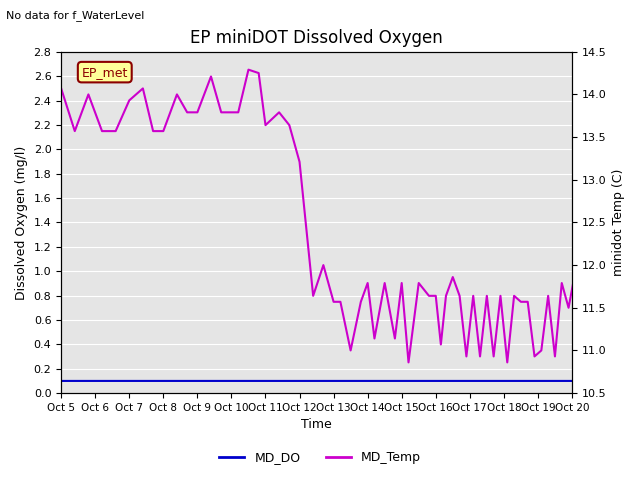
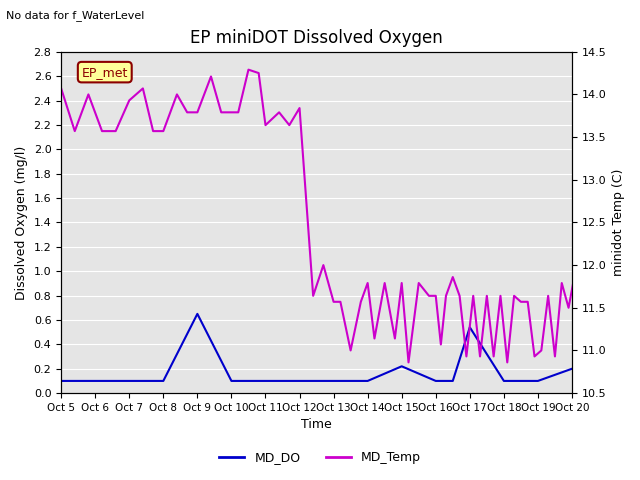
MD_DO/Oct 9: 0.10 -> 0.65
MD_Temp/Oct 12: 13.21 -> 13.84
MD_DO/Oct 15: 0.10 -> 0.22
MD_DO/Oct 17: 0.10 -> 0.54
MD_DO/Oct 20: 0.10 -> 0.20
